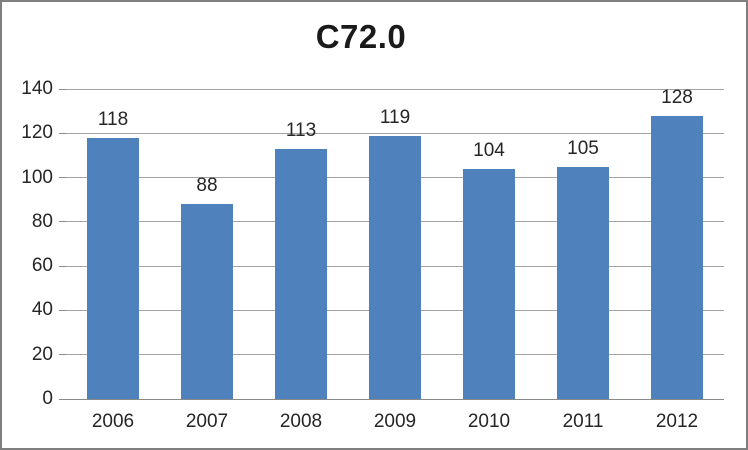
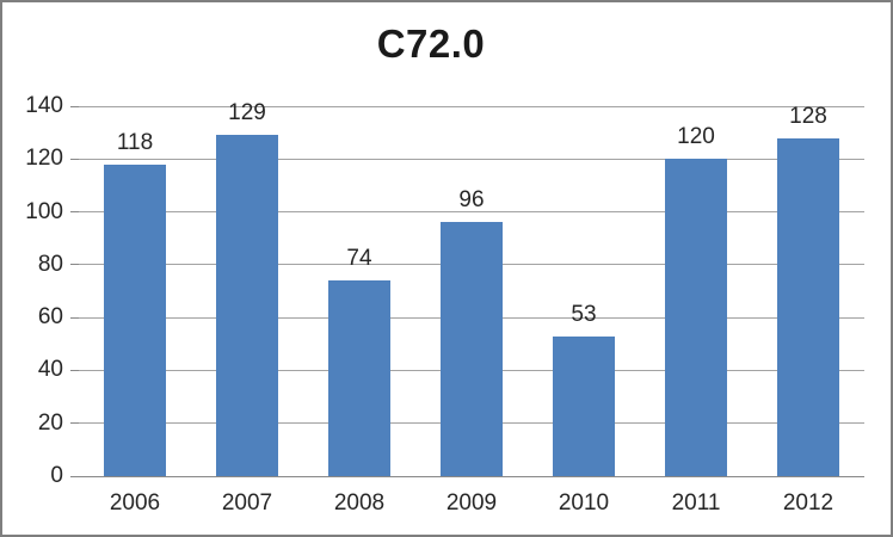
2007: 88 -> 129
2008: 113 -> 74
2009: 119 -> 96
2010: 104 -> 53
2011: 105 -> 120
